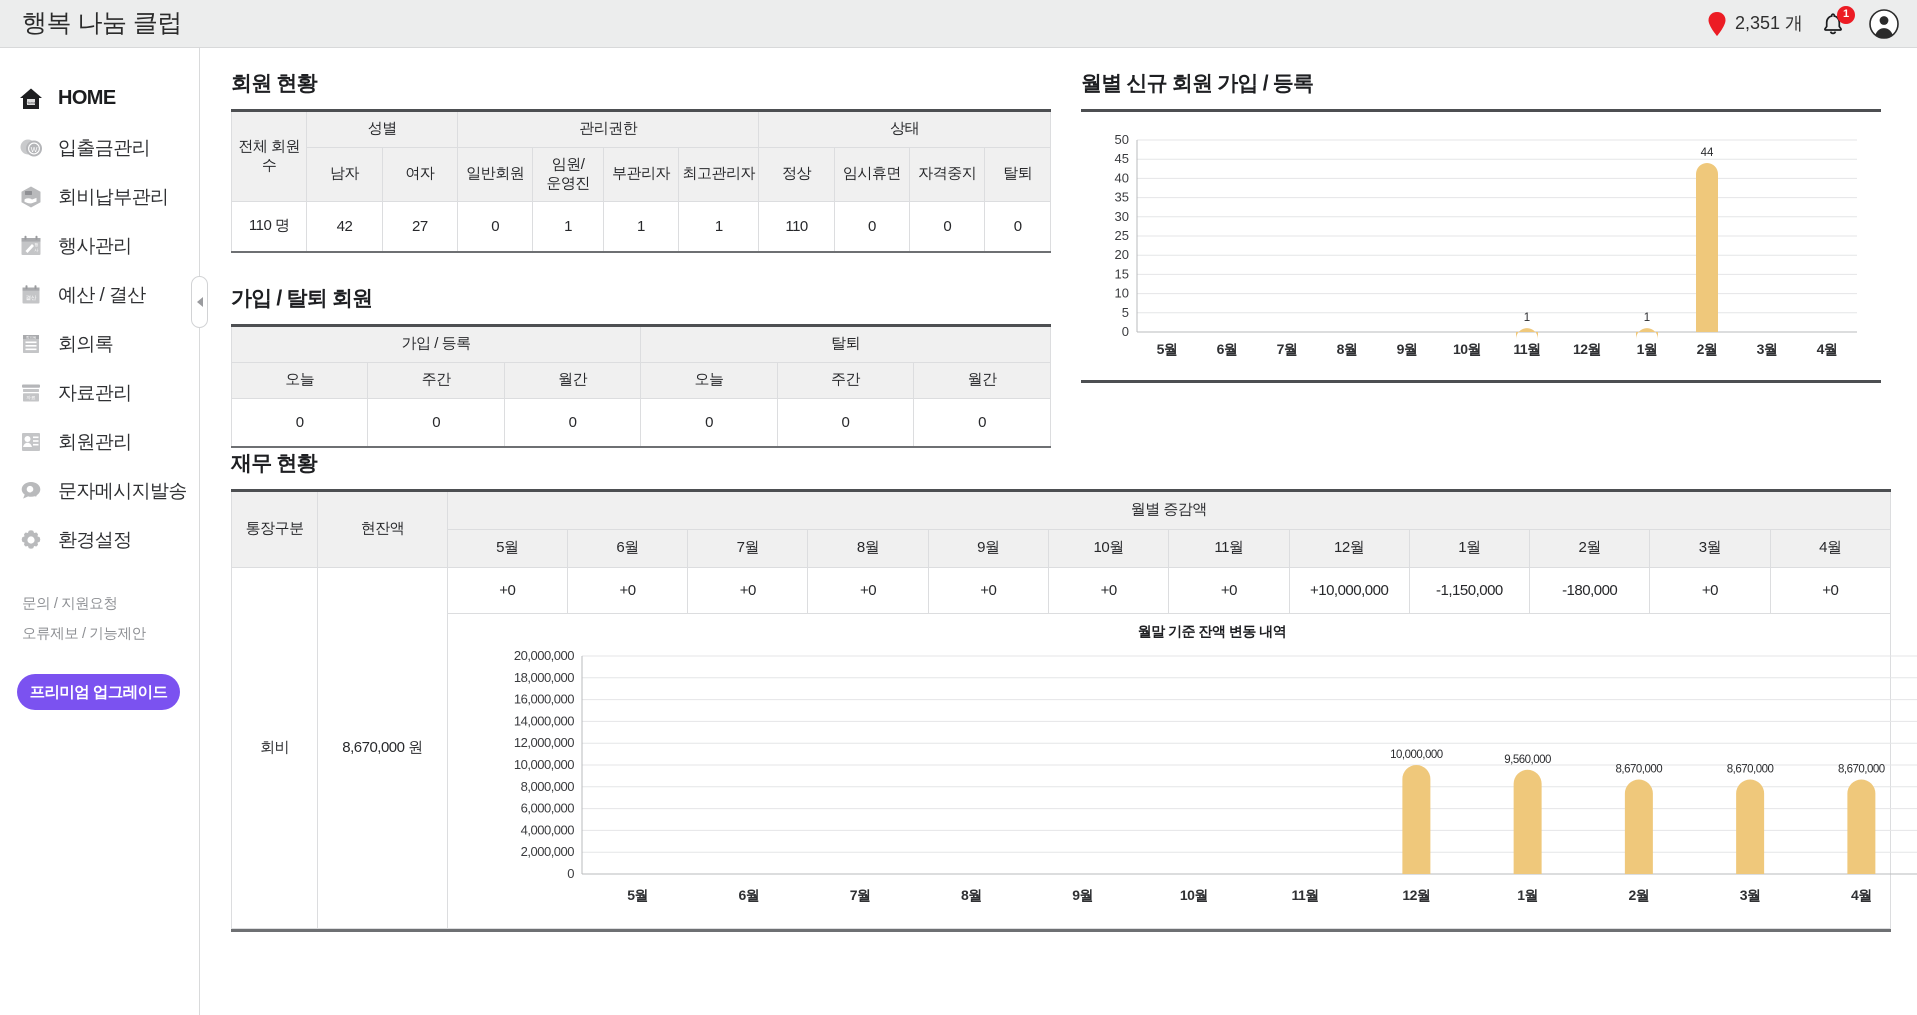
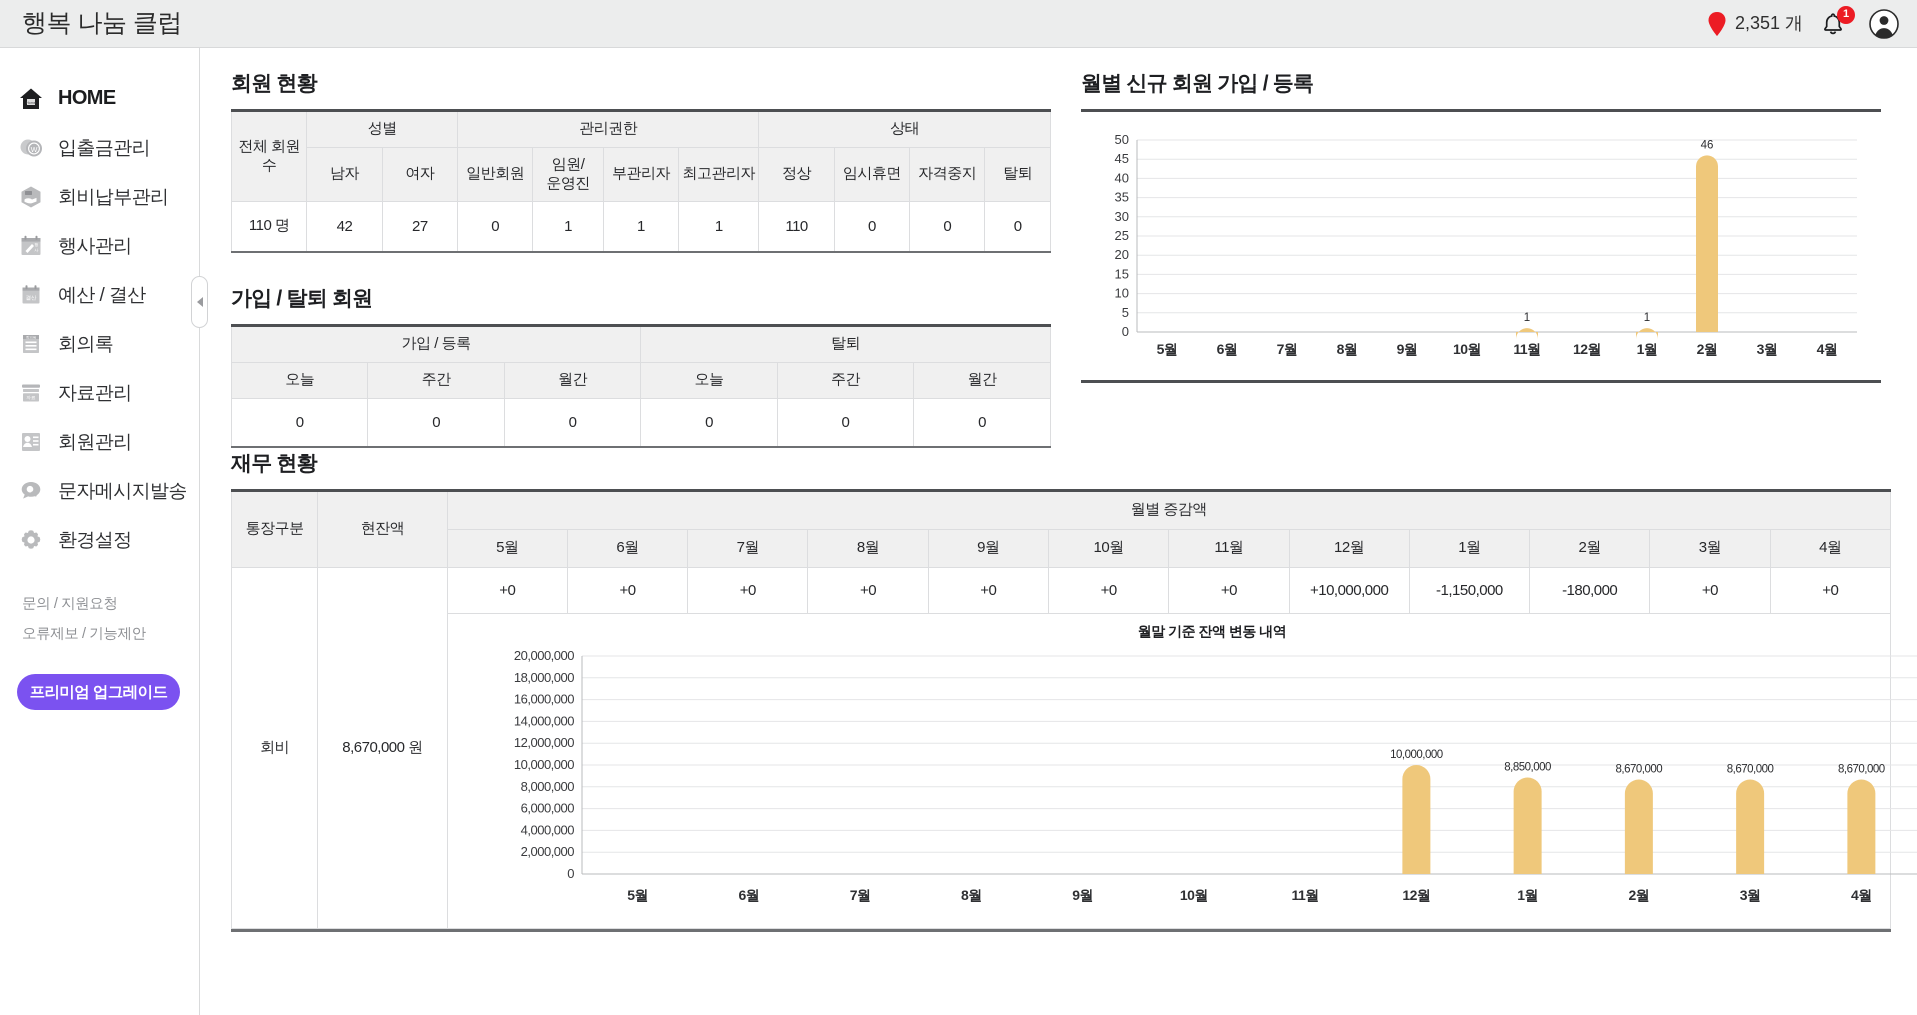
월별 신규 회원 가입 / 등록/2월: 44 -> 46
월말 기준 잔액 변동 내역/1월: 9,560,000 -> 8,850,000
